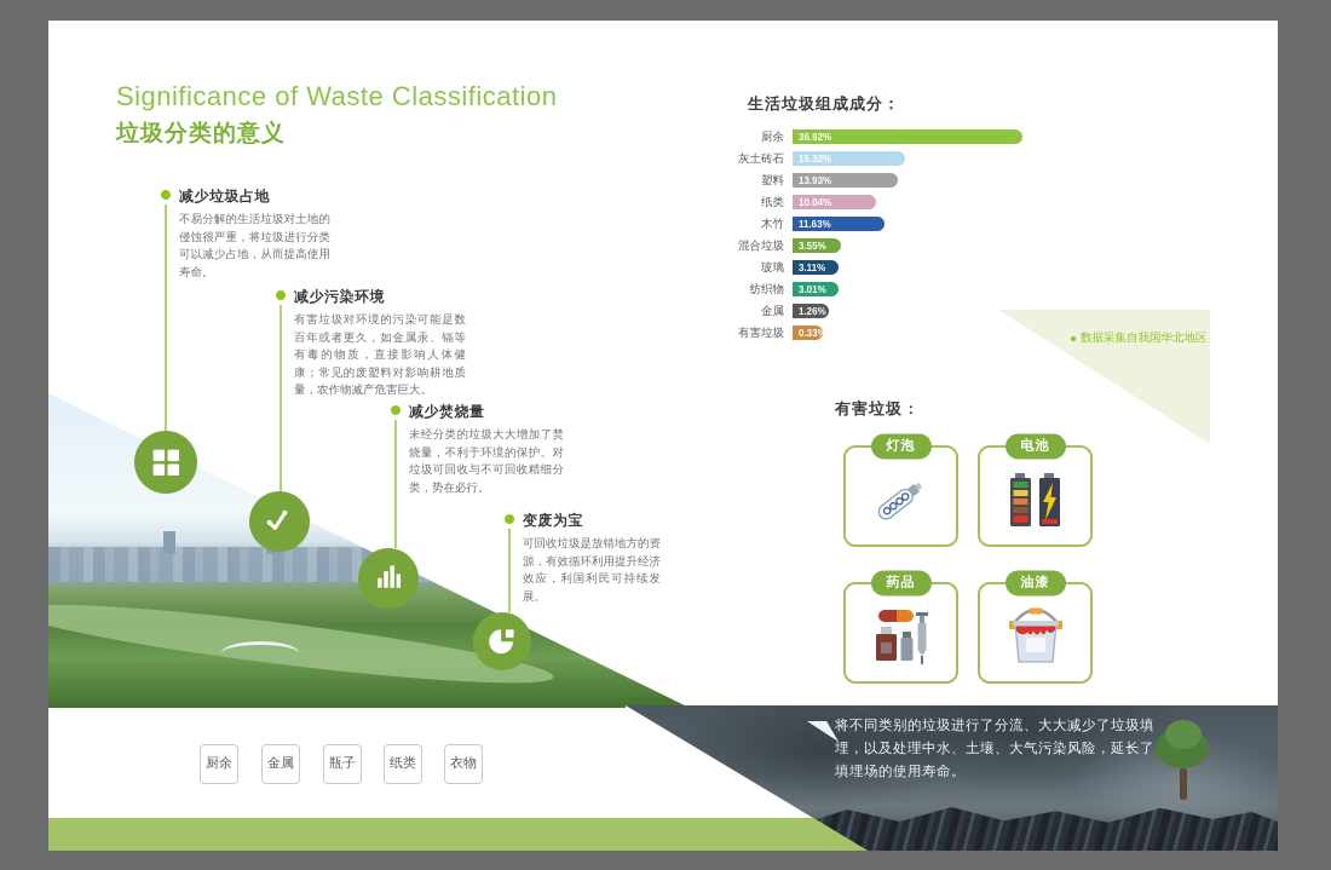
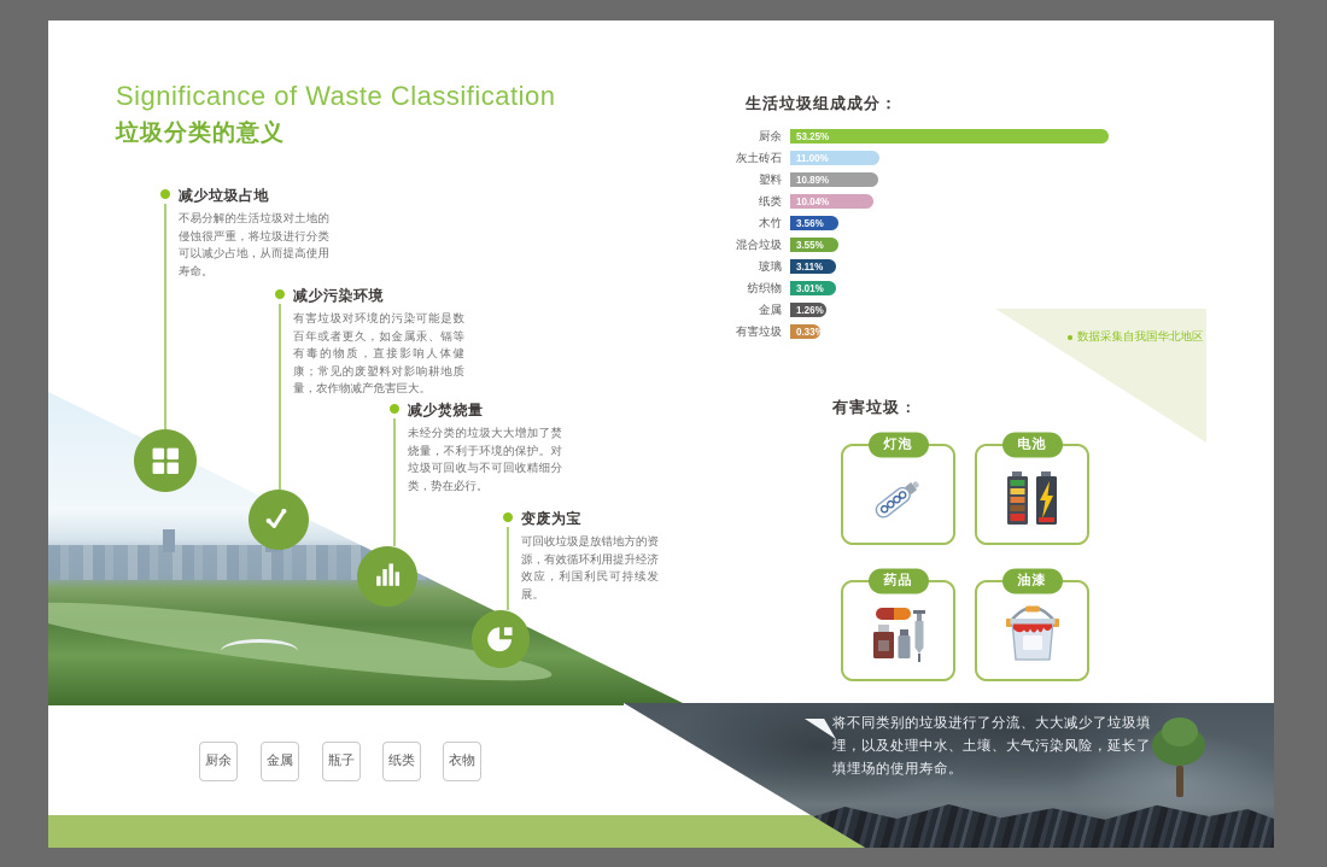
厨余: 36.92% -> 53.25%
灰土砖石: 15.32% -> 11.00%
塑料: 13.93% -> 10.89%
木竹: 11.63% -> 3.56%
